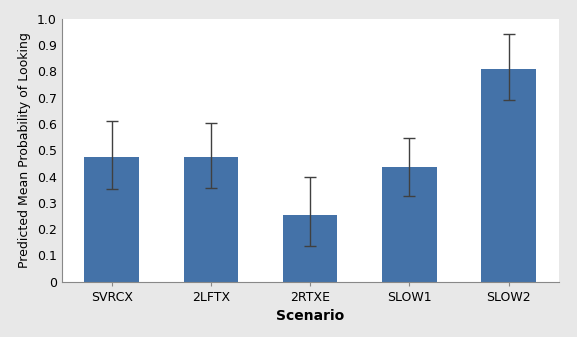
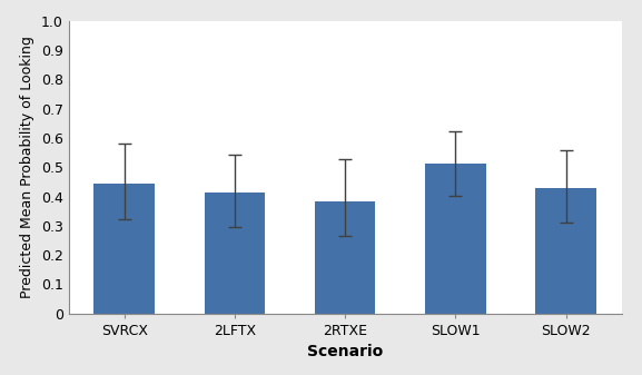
SVRCX: 0.475 -> 0.444
2LFTX: 0.475 -> 0.415
2RTXE: 0.255 -> 0.383
SLOW1: 0.435 -> 0.511
SLOW2: 0.810 -> 0.430
